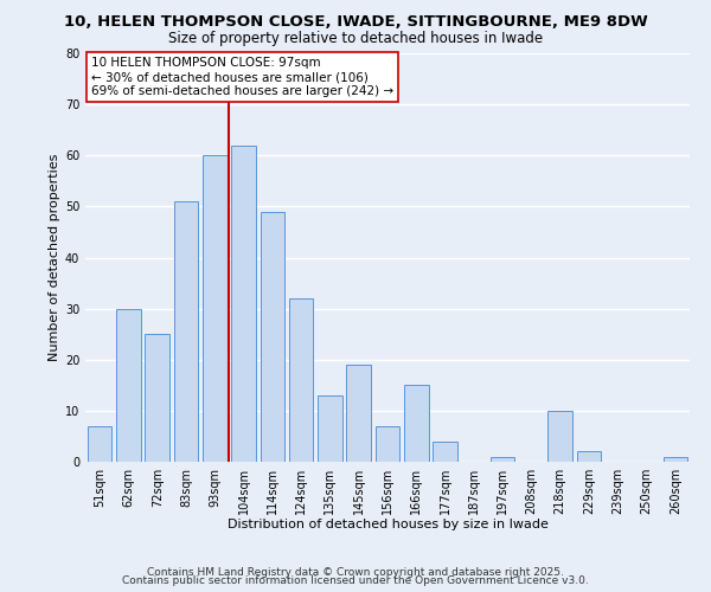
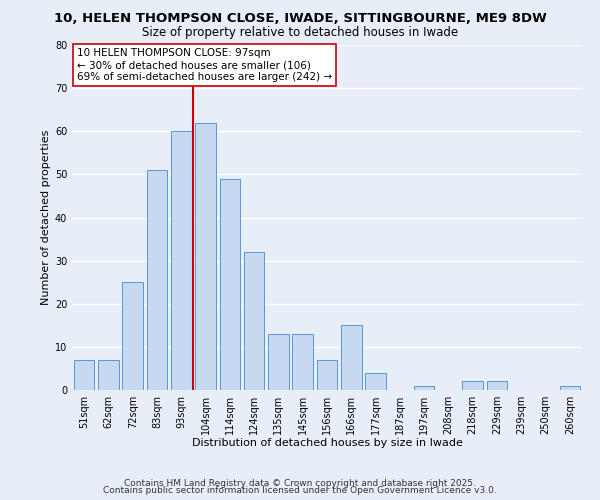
62sqm: 30 -> 7
145sqm: 19 -> 13
218sqm: 10 -> 2
